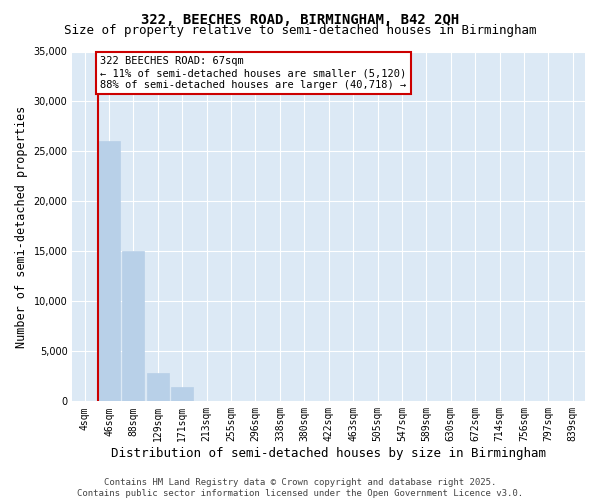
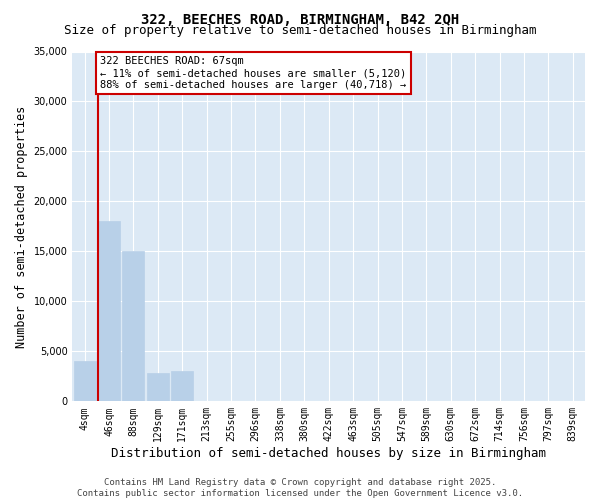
4sqm: 0 -> 4,000
46sqm: 26,000 -> 18,000
171sqm: 1,400 -> 3,000
